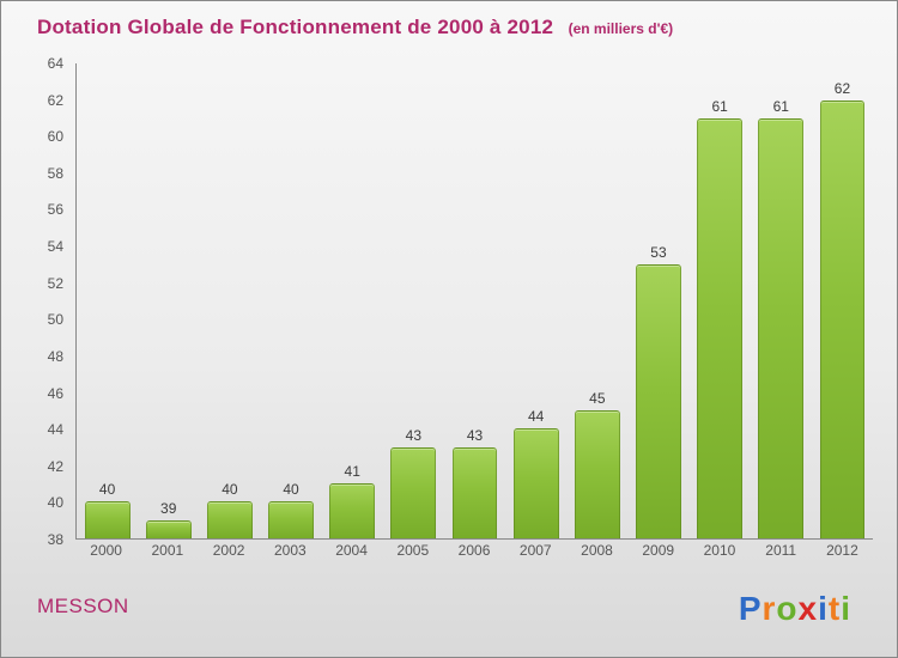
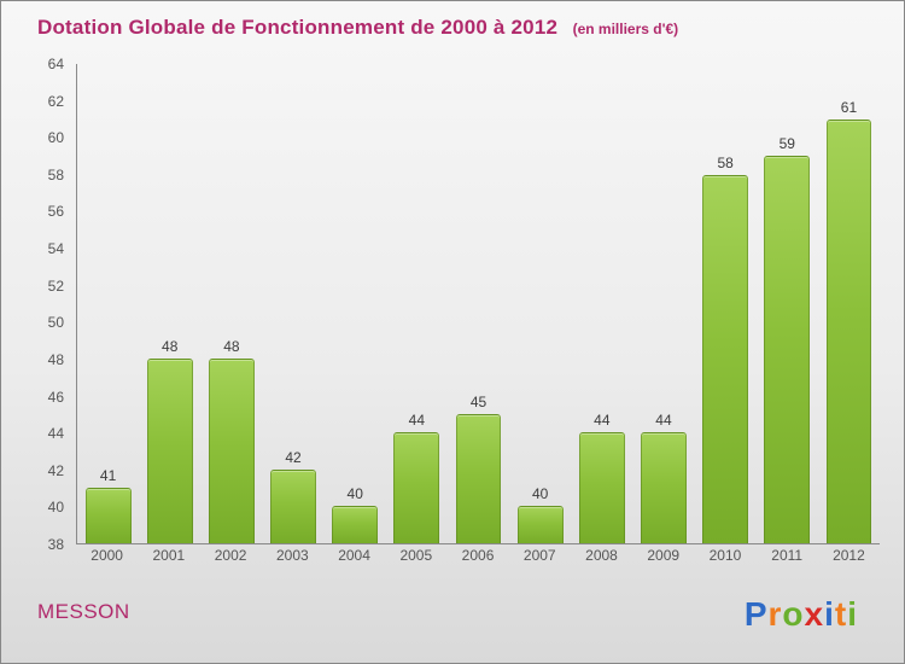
2000: 40 -> 41
2001: 39 -> 48
2002: 40 -> 48
2003: 40 -> 42
2004: 41 -> 40
2005: 43 -> 44
2006: 43 -> 45
2007: 44 -> 40
2008: 45 -> 44
2009: 53 -> 44
2010: 61 -> 58
2011: 61 -> 59
2012: 62 -> 61
